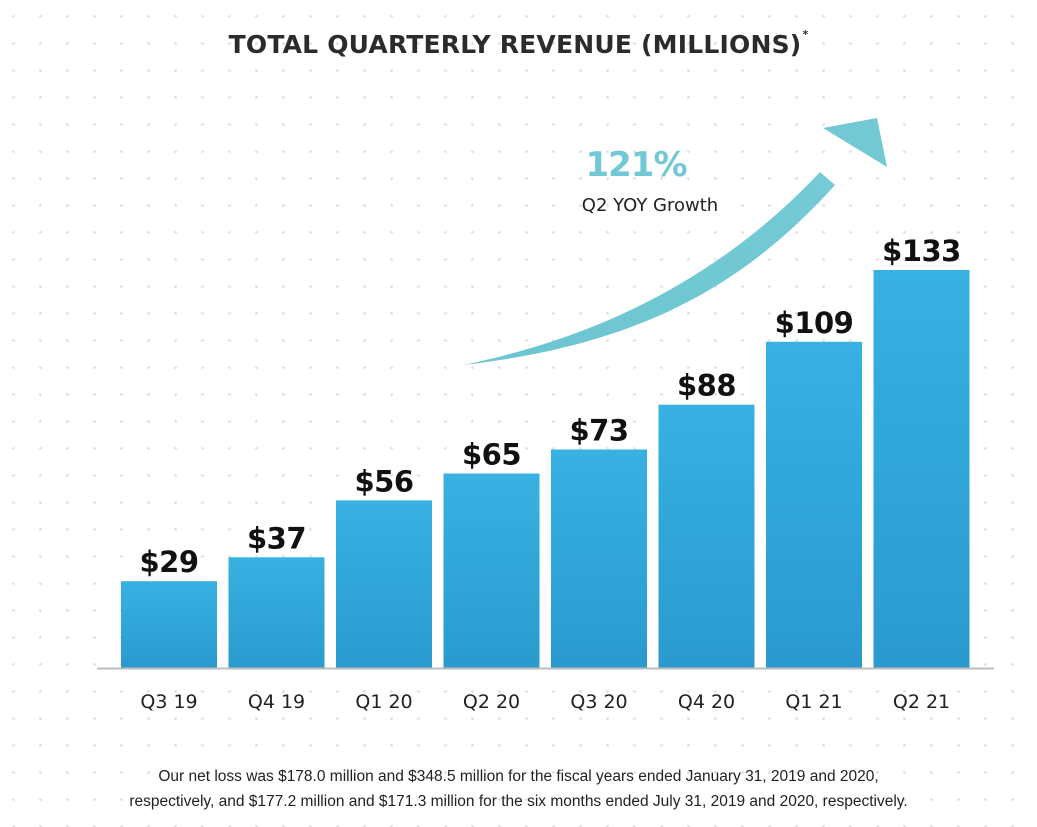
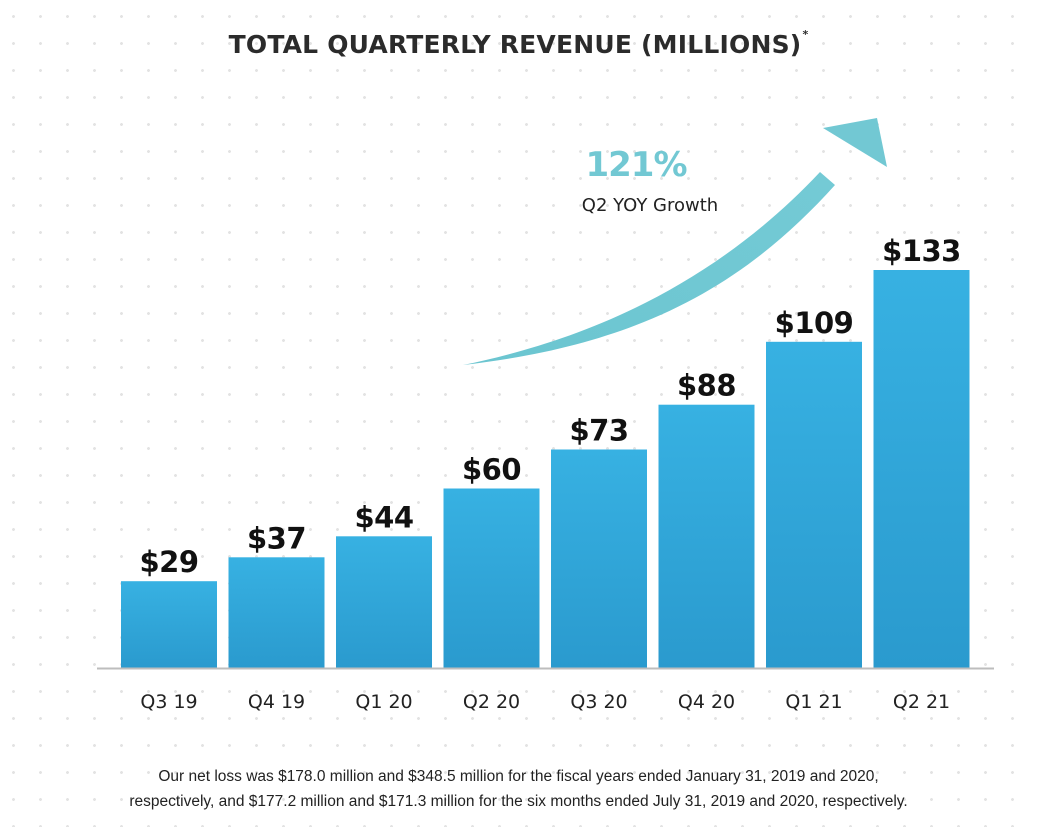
Q1 20: $56 -> $44
Q2 20: $65 -> $60
